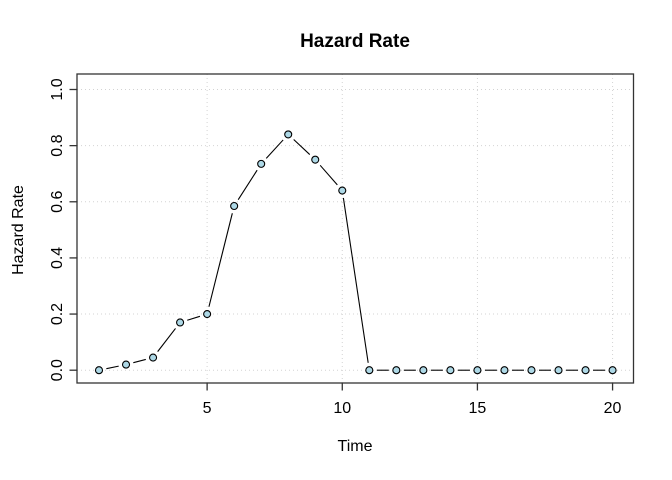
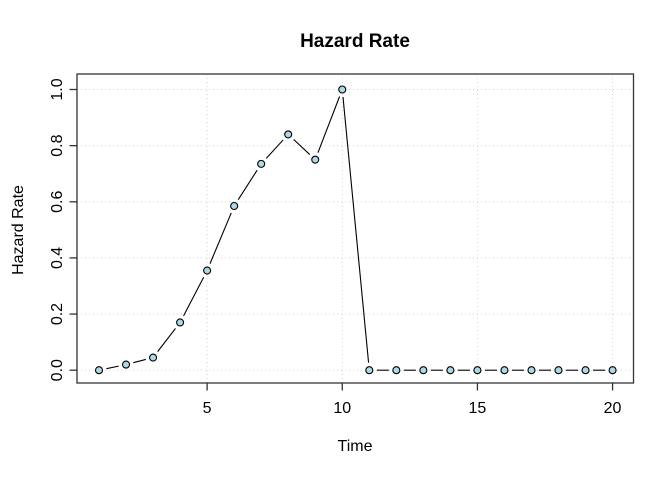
5: 0.20 -> 0.35
10: 0.64 -> 1.00
